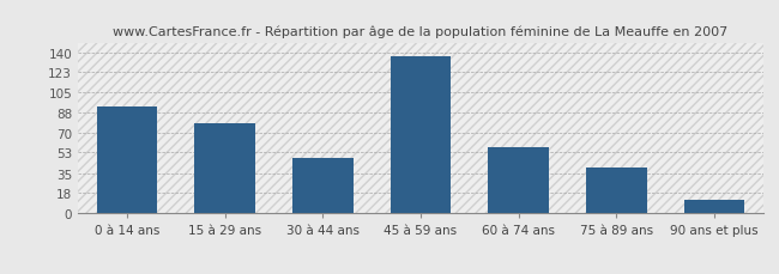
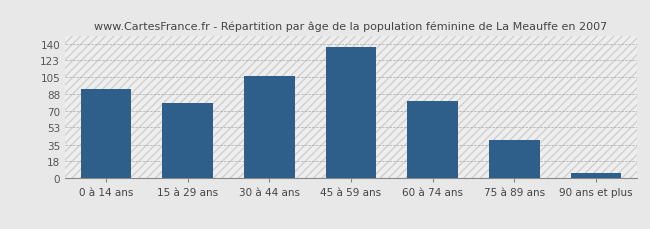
30 à 44 ans: 48 -> 106
60 à 74 ans: 58 -> 80
90 ans et plus: 12 -> 6
